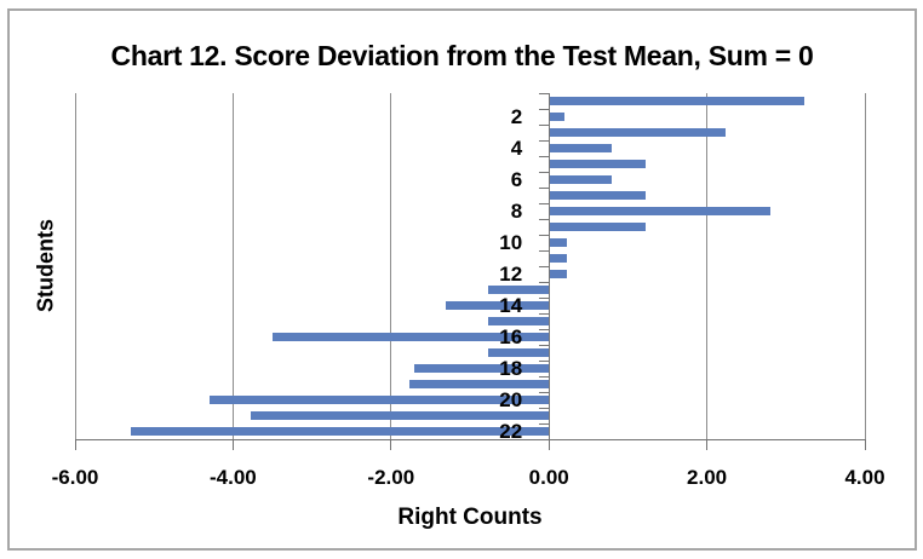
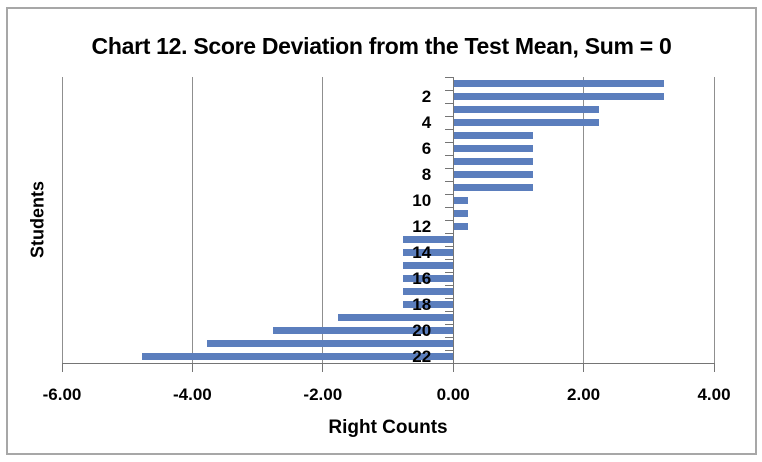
2: 0.2 -> 3.2
4: 0.8 -> 2.2
6: 0.8 -> 1.2
8: 2.8 -> 1.2
14: -1.3 -> -0.8
16: -3.5 -> -0.8
18: -1.7 -> -0.8
20: -4.3 -> -2.8
22: -5.3 -> -4.8
